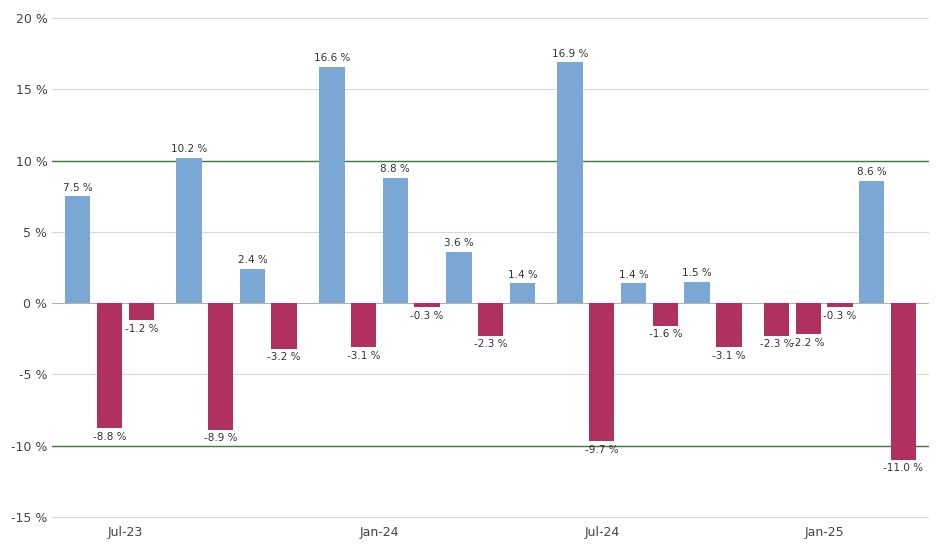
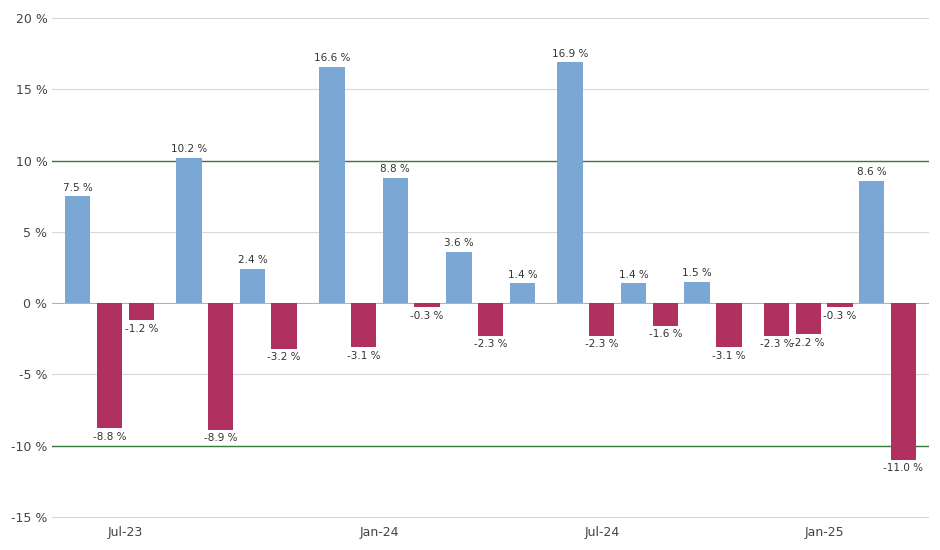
Jul-24: -9.7 -> -2.3
